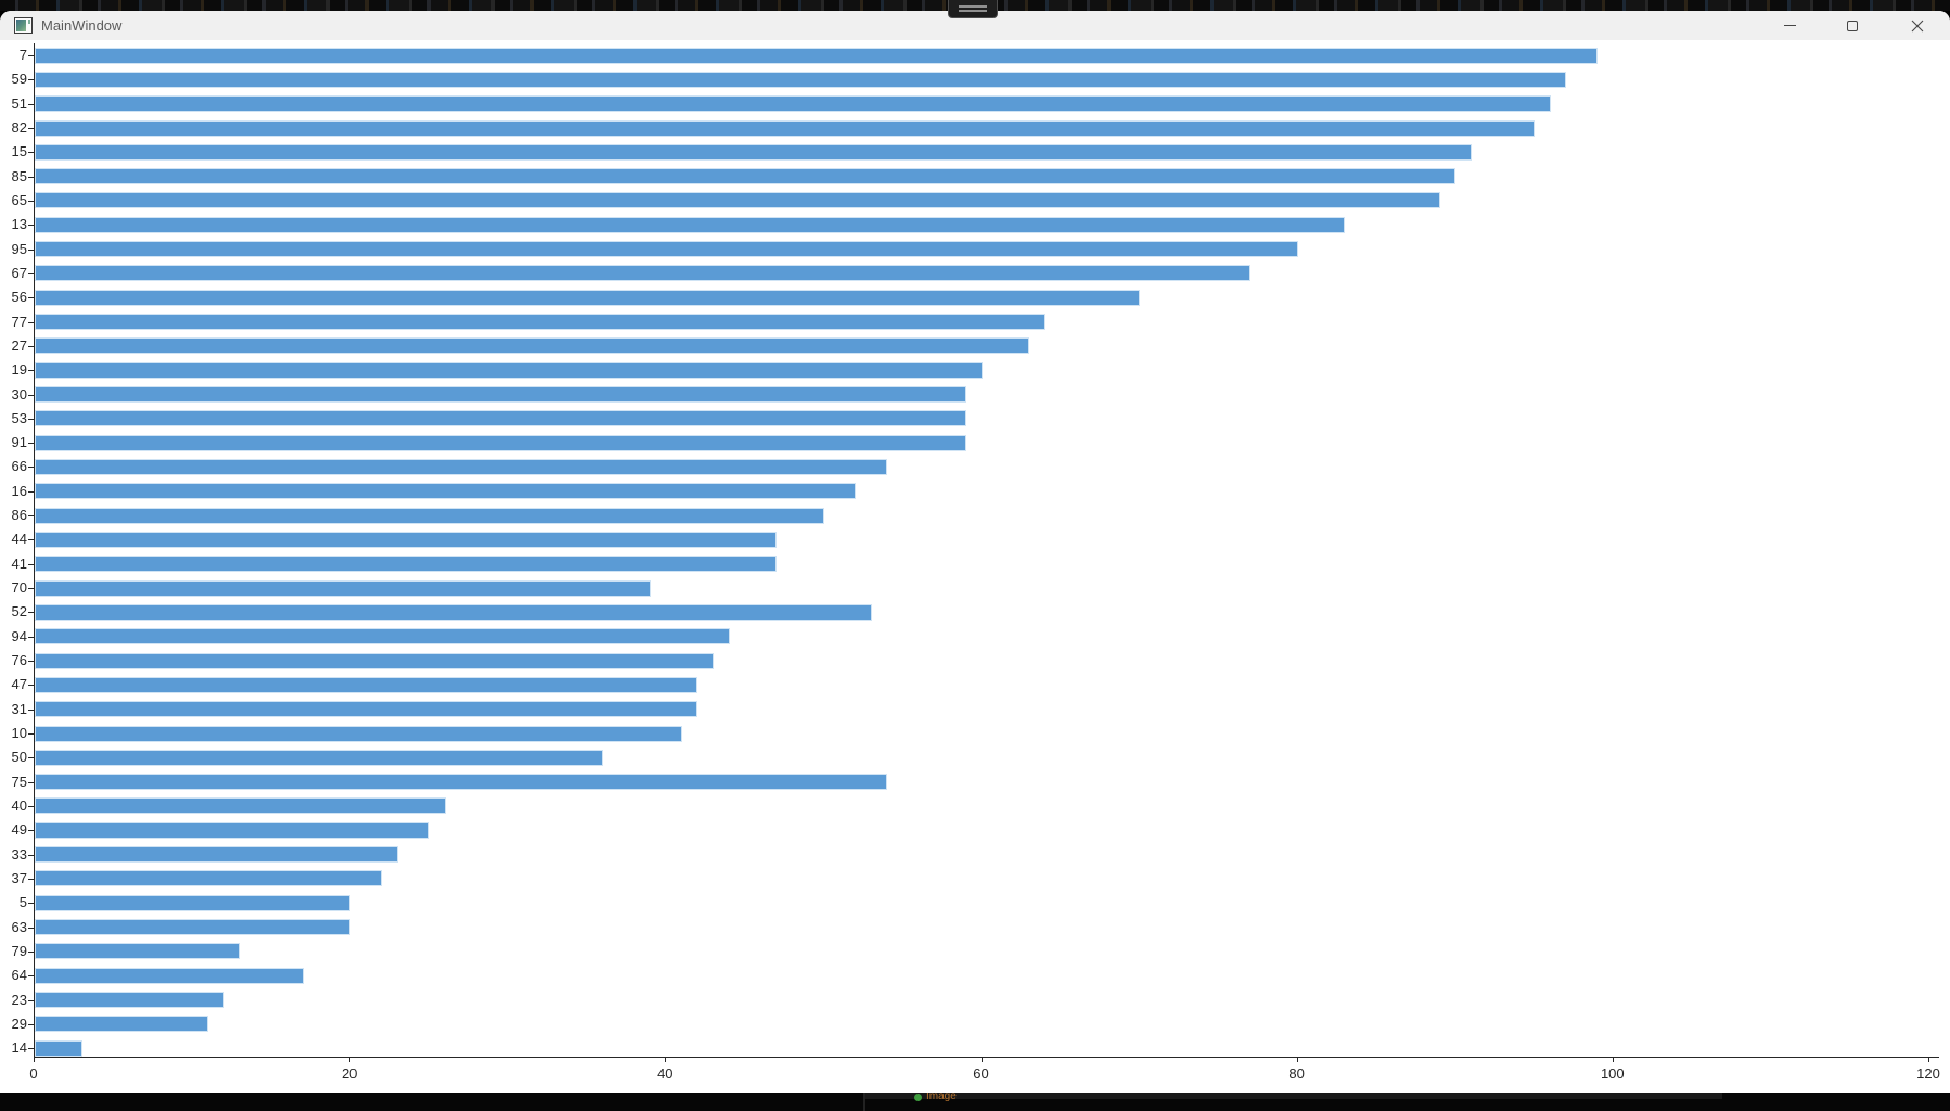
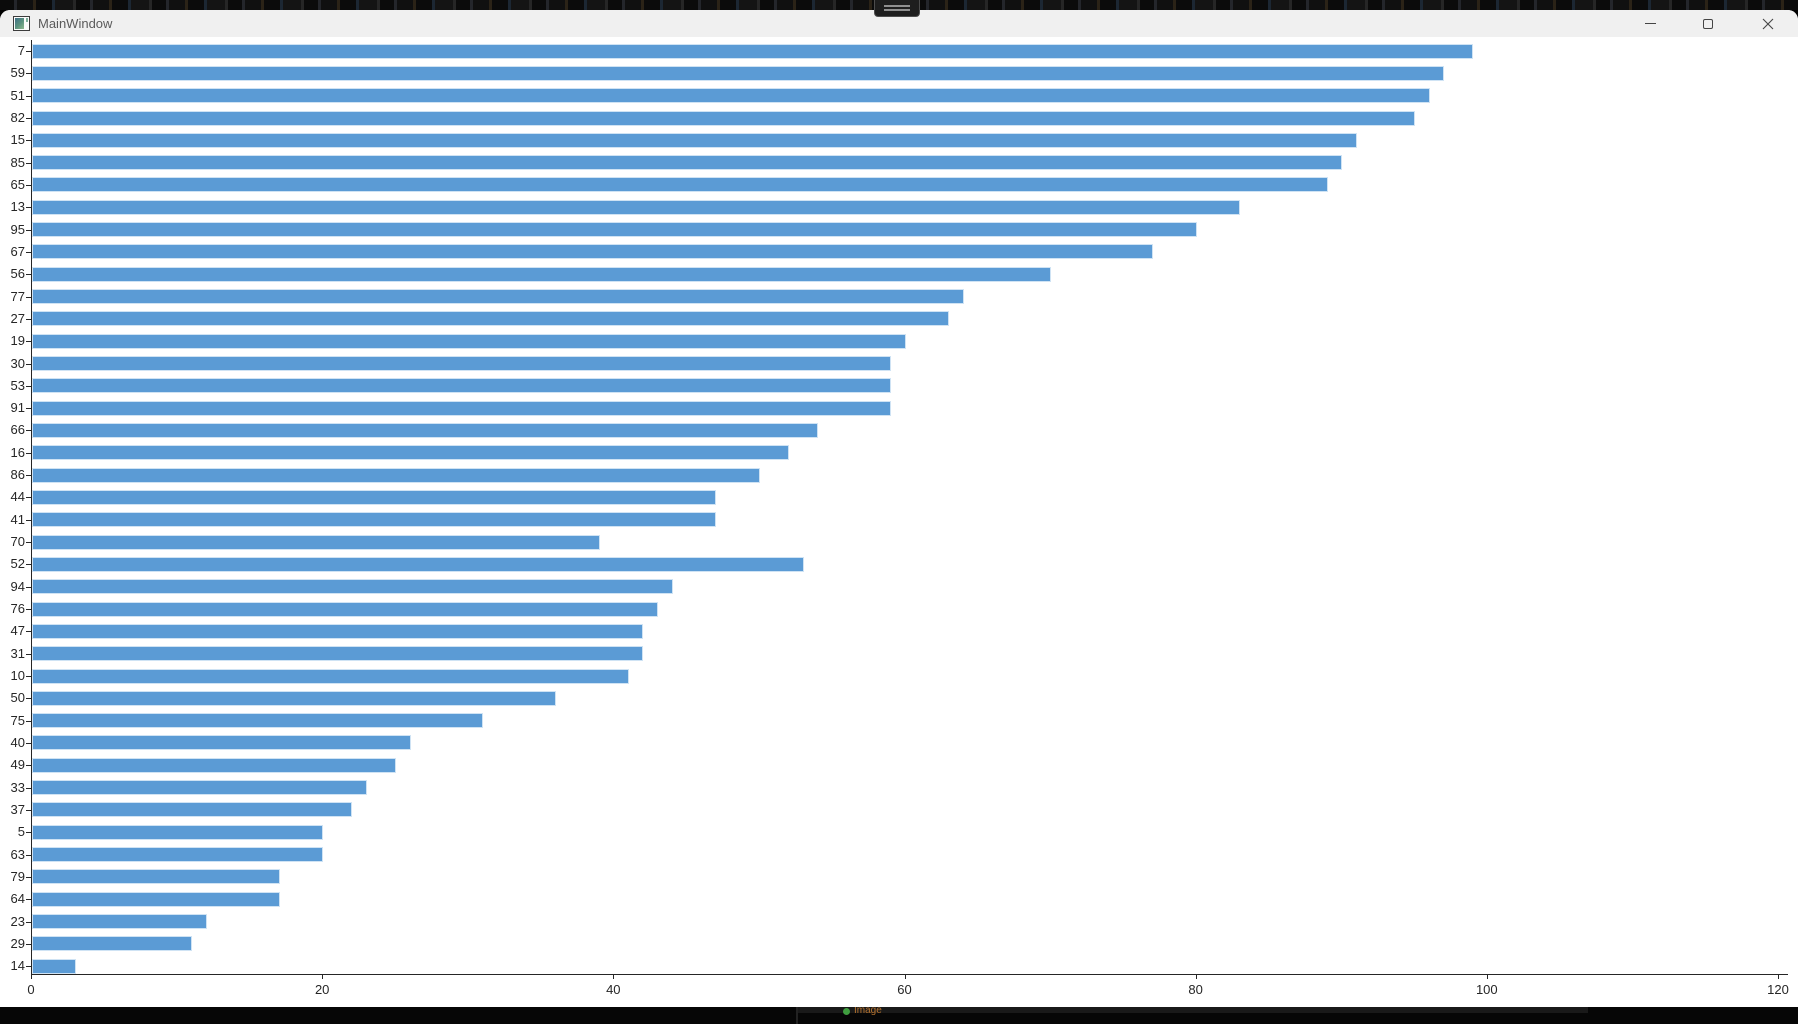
75: 54 -> 31
79: 13 -> 17
